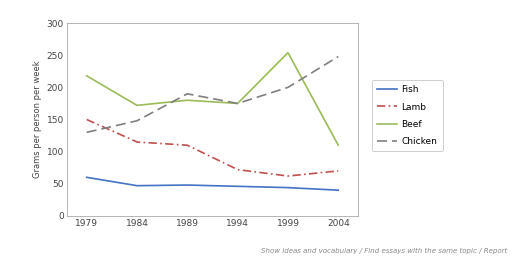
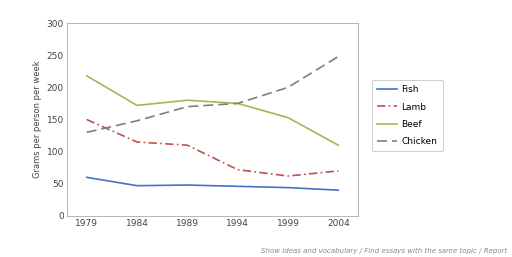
Chicken/1989: 190 -> 170
Beef/1999: 254 -> 153
